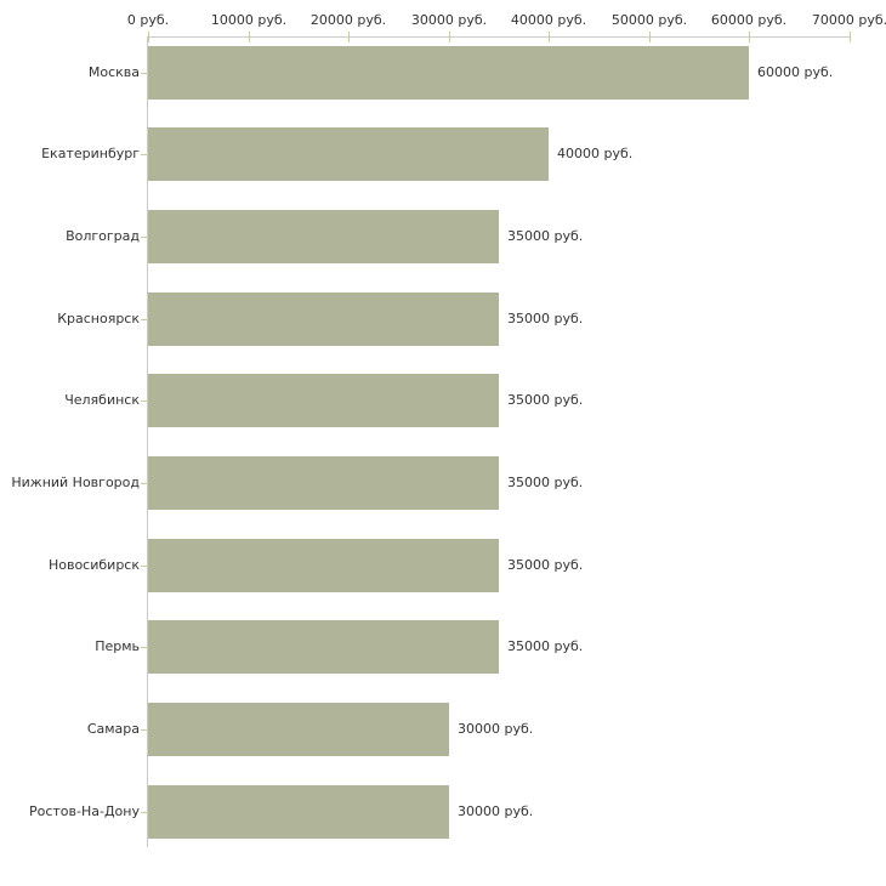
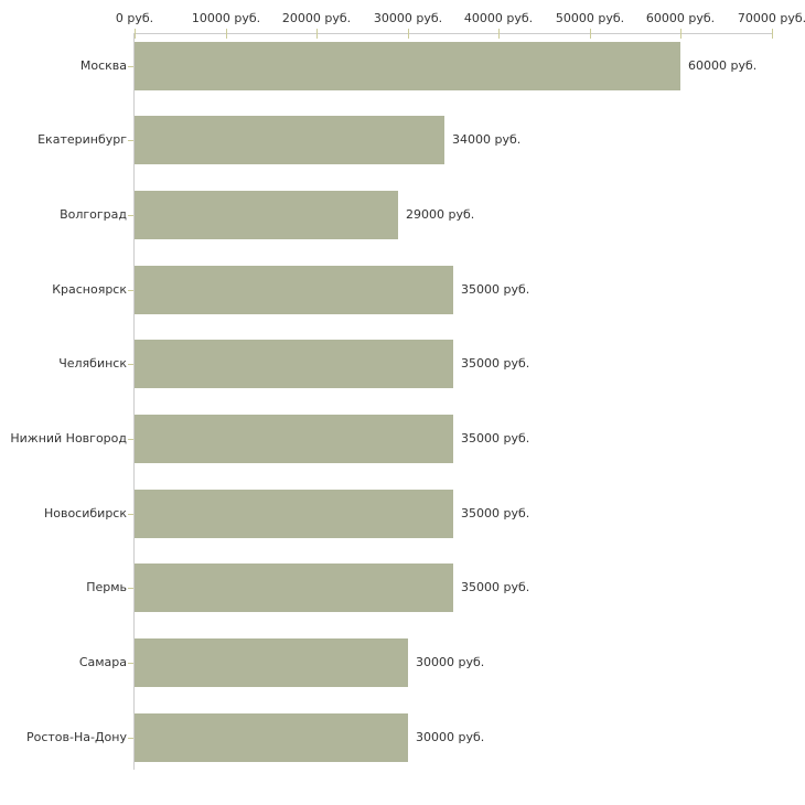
Екатеринбург: 40000 -> 34000
Волгоград: 35000 -> 29000
